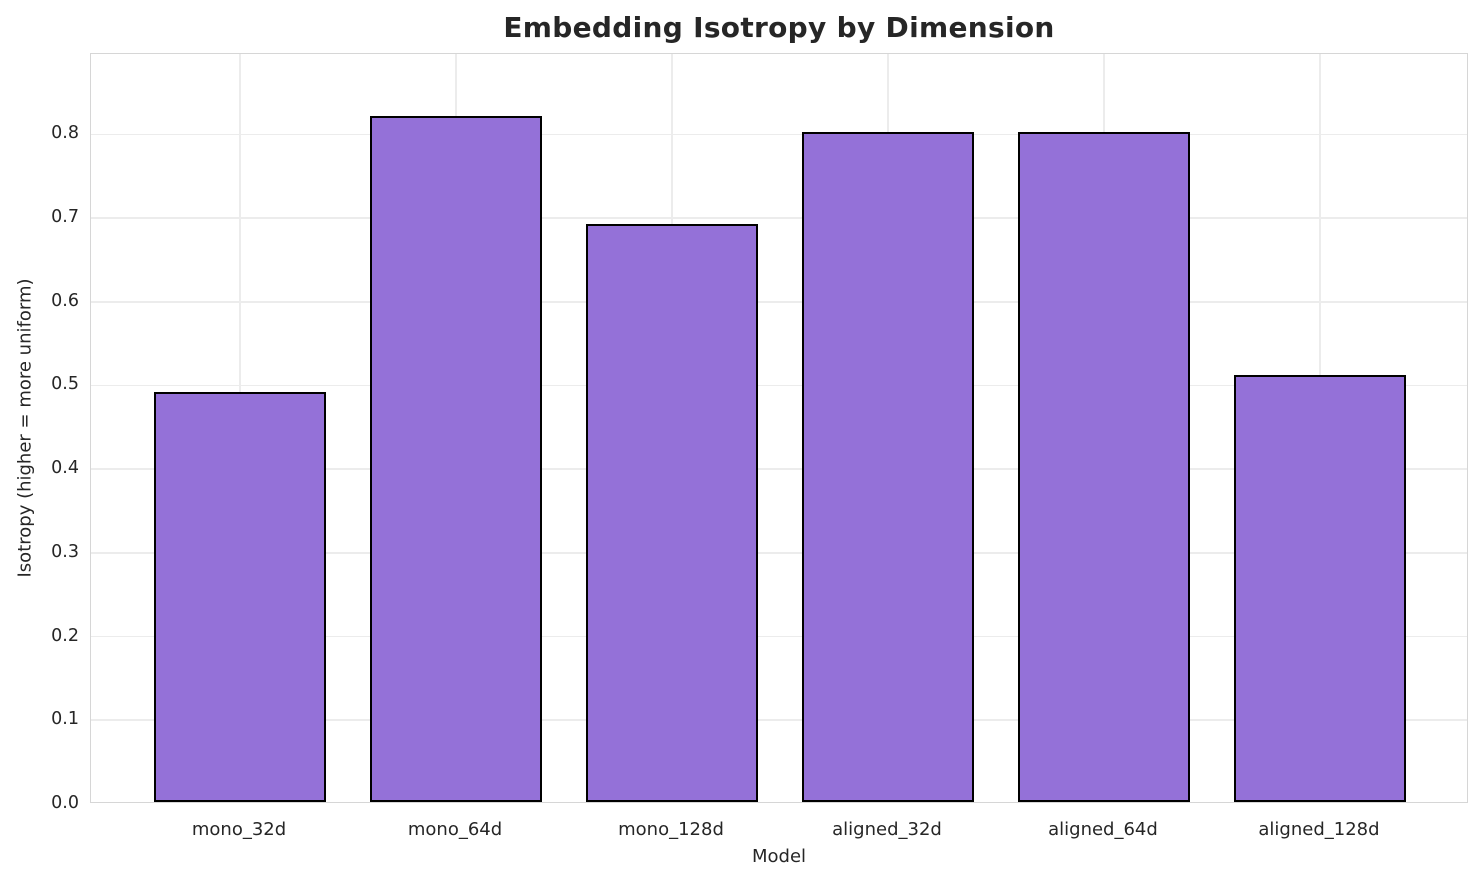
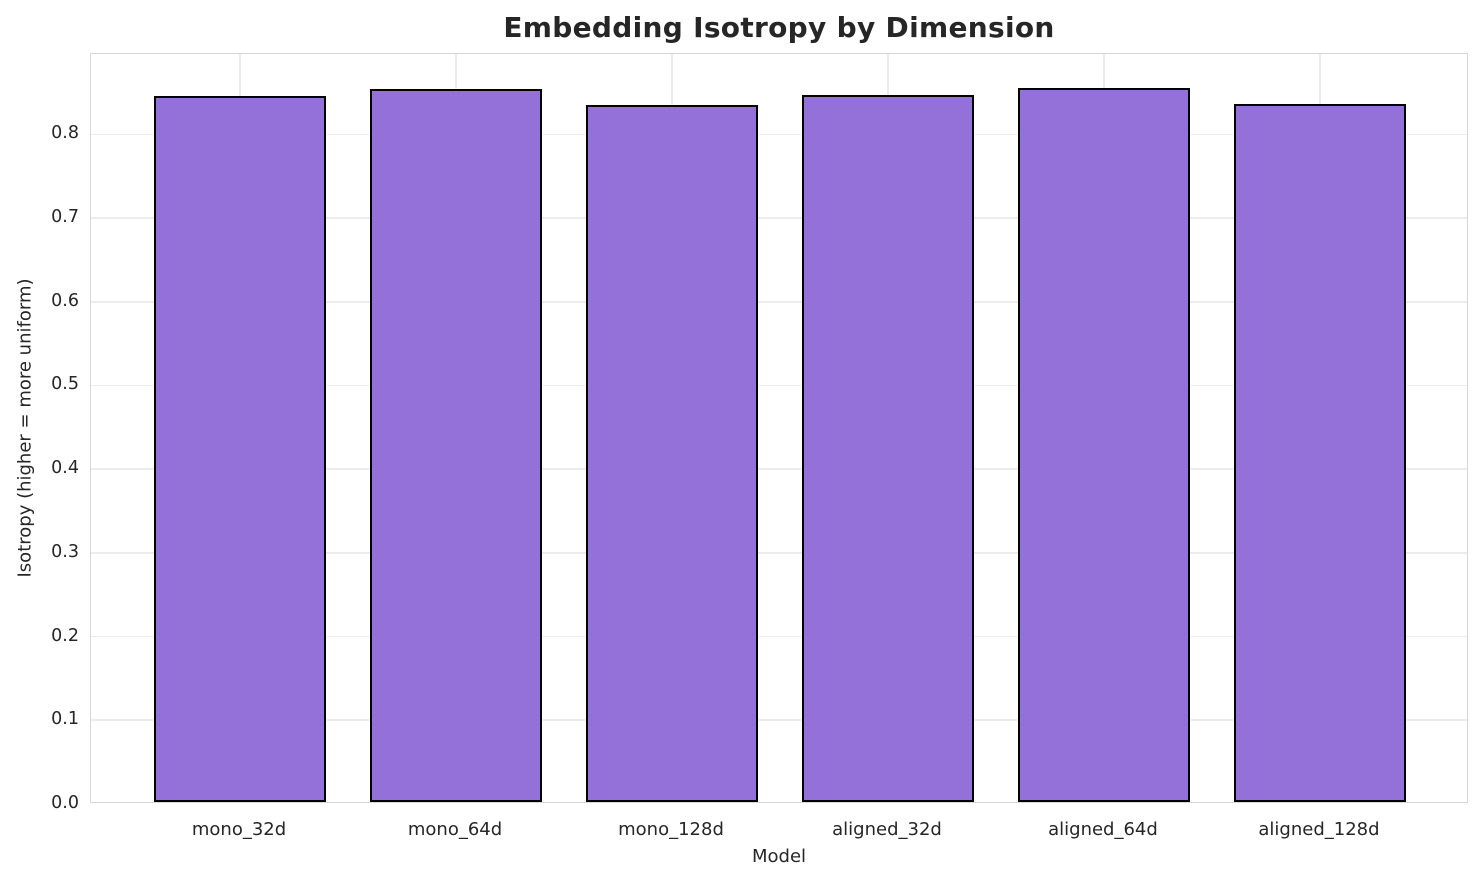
mono_32d: 0.49 -> 0.84
mono_64d: 0.82 -> 0.85
mono_128d: 0.69 -> 0.83
aligned_32d: 0.80 -> 0.84
aligned_64d: 0.80 -> 0.85
aligned_128d: 0.51 -> 0.83
